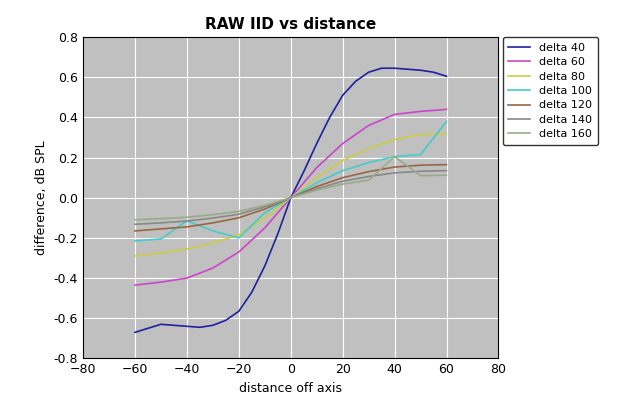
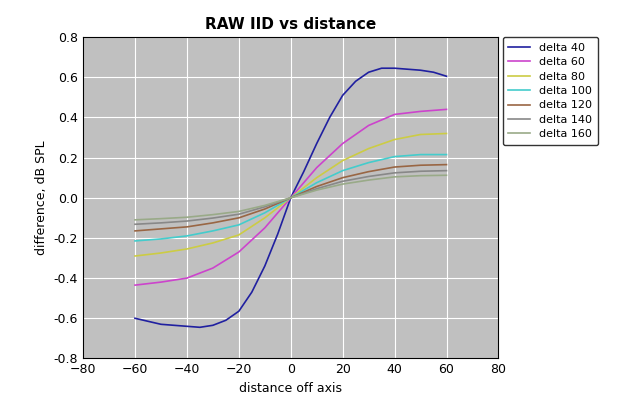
delta 40/−60: -0.670 -> -0.600
delta 100/−40: -0.115 -> -0.190
delta 100/−20: -0.200 -> -0.135
delta 160/40: 0.205 -> 0.104
delta 100/60: 0.380 -> 0.215
